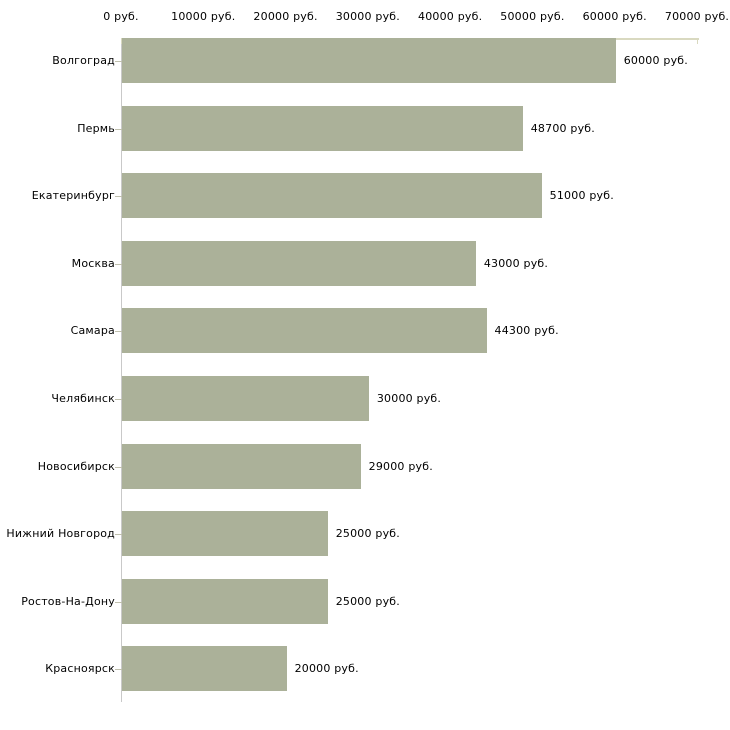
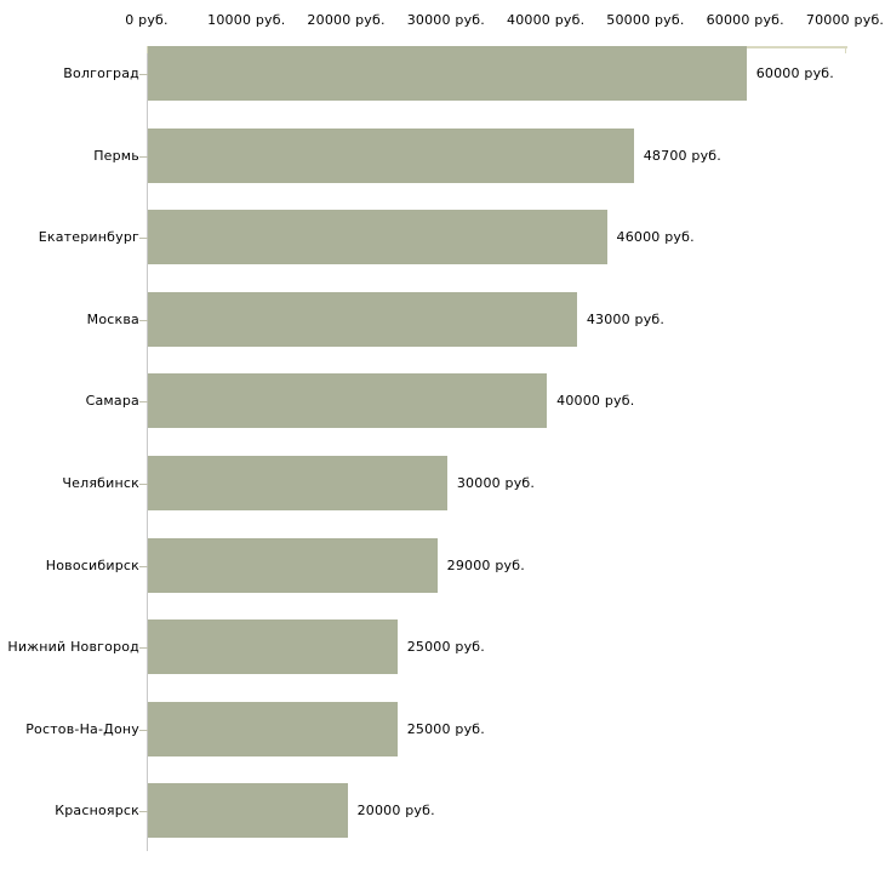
Екатеринбург: 51000 -> 46000
Самара: 44300 -> 40000
